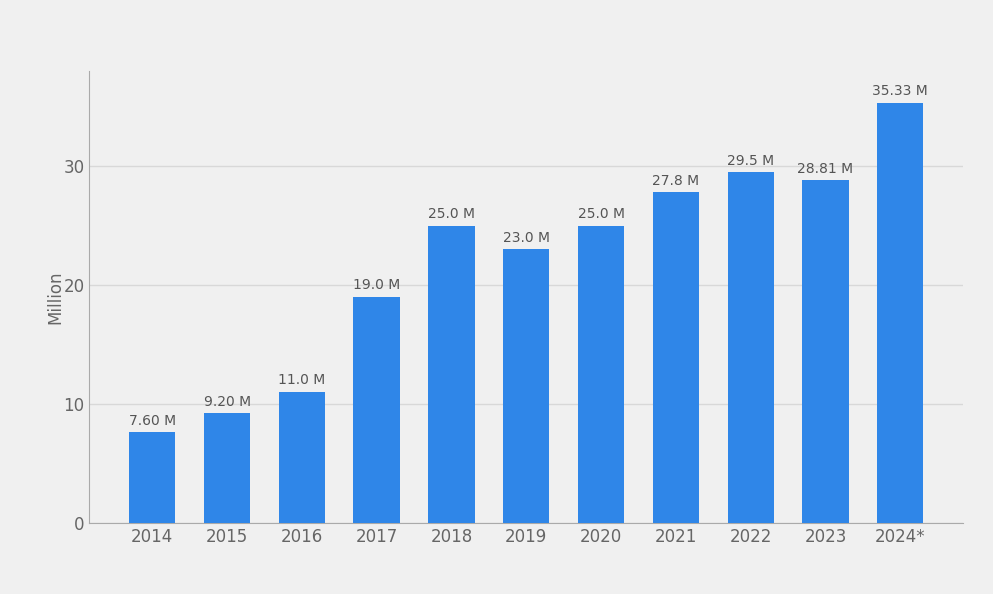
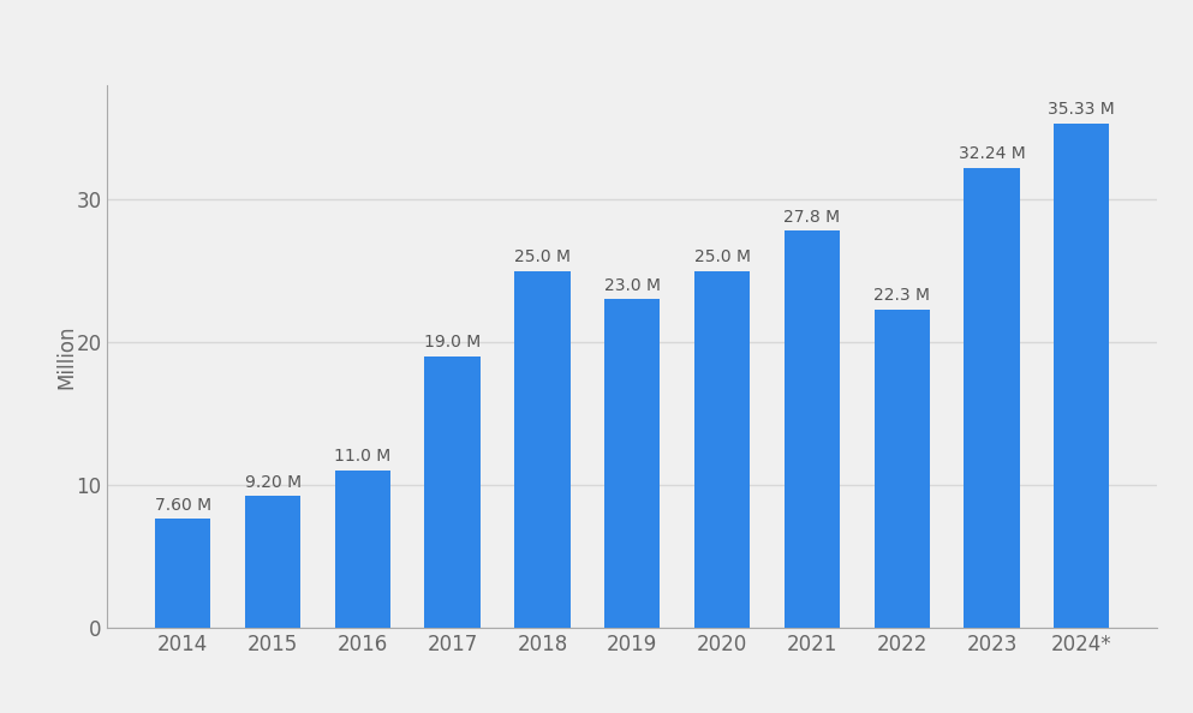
2022: 29.5 -> 22.3
2023: 28.81 -> 32.24
